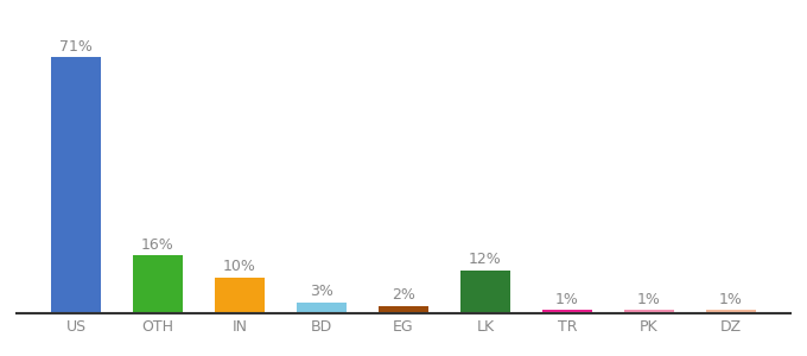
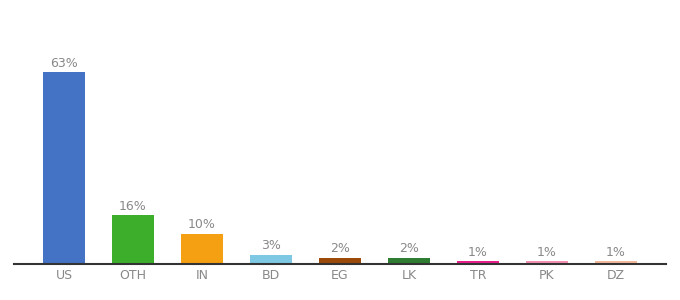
US: 71% -> 63%
LK: 12% -> 2%
